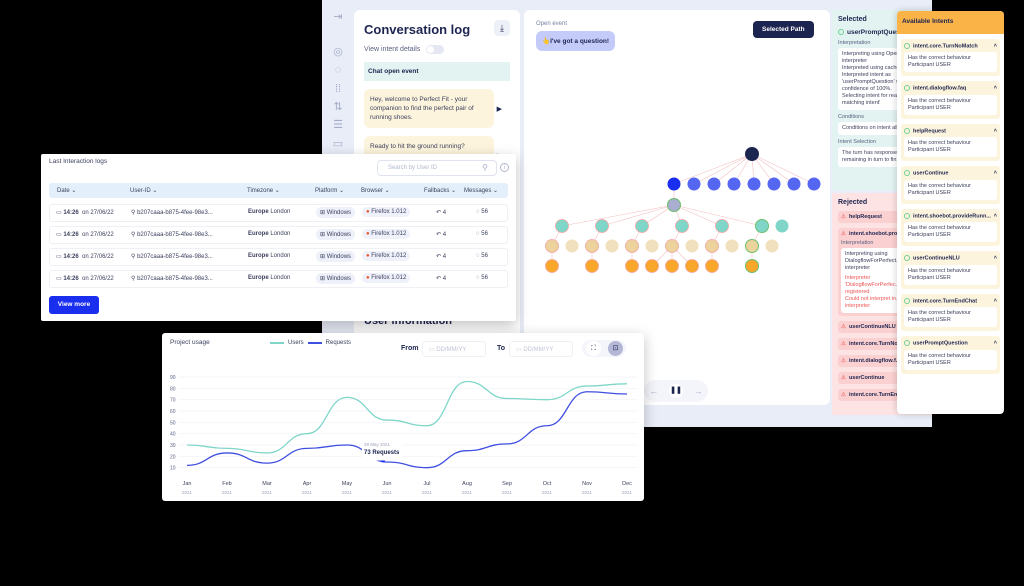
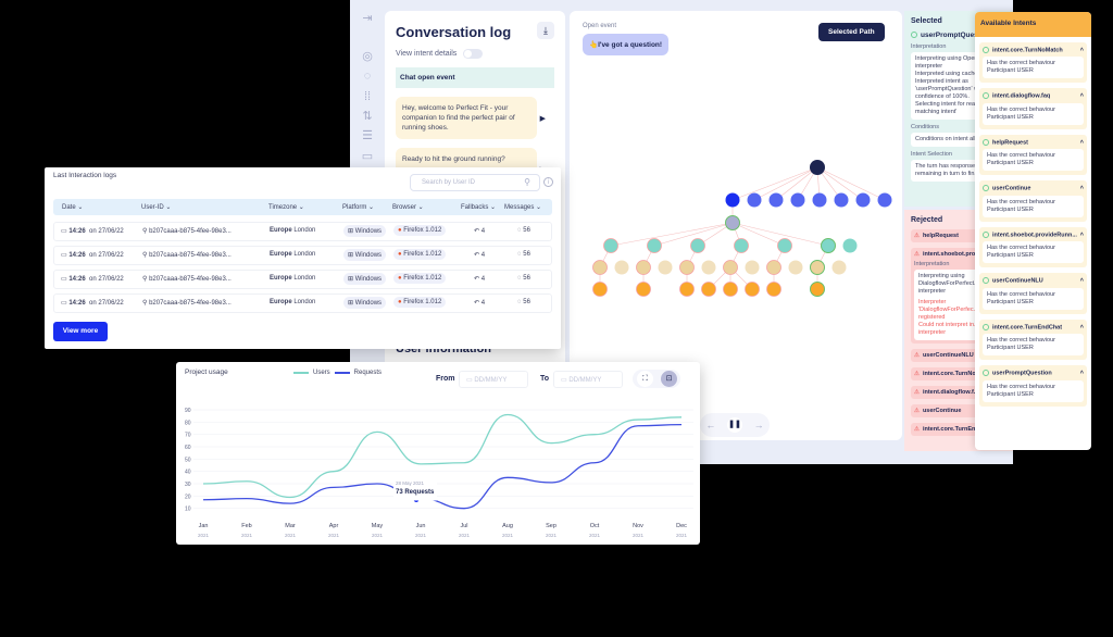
Requests/Jan: 12 -> 17
Users/Feb: 27 -> 32
Requests/Feb: 23 -> 18
Users/Mar: 23 -> 19
Users/Jun: 52 -> 46
Requests/Jun: 15 -> 18
Requests/Aug: 25 -> 35
Users/Sep: 71 -> 63
Requests/Dec: 75 -> 78
